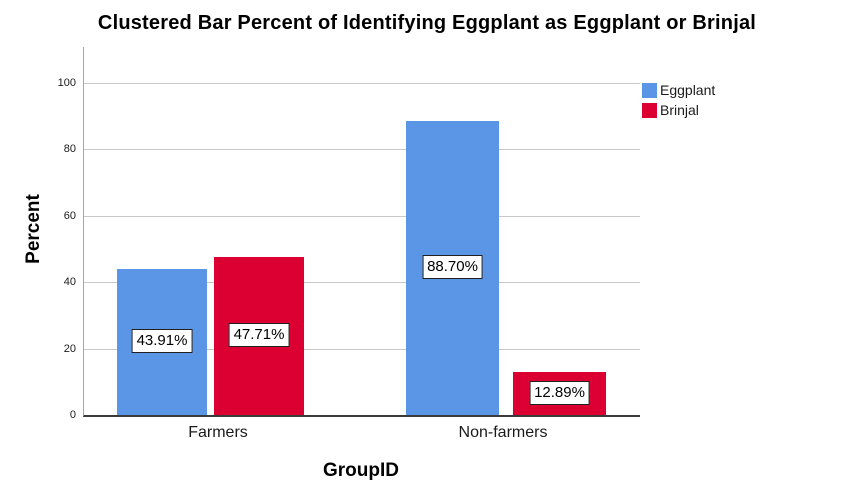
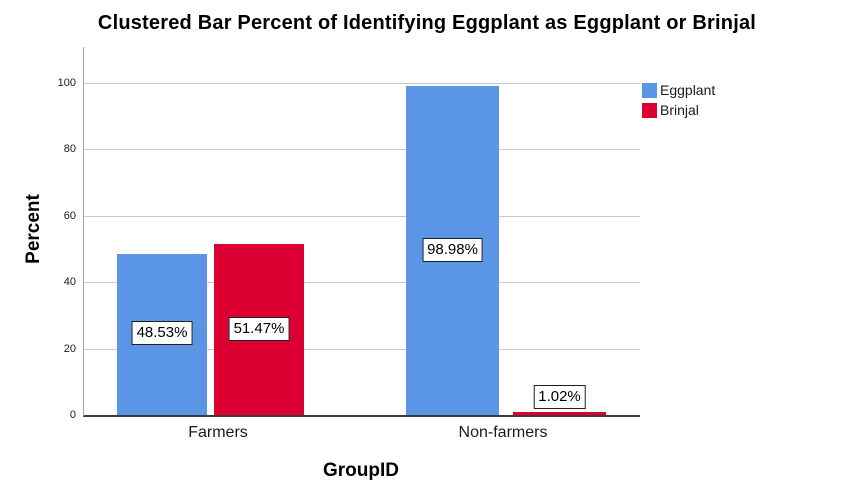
Eggplant/Farmers: 43.91% -> 48.53%
Brinjal/Farmers: 47.71% -> 51.47%
Eggplant/Non-farmers: 88.70% -> 98.98%
Brinjal/Non-farmers: 12.89% -> 1.02%
